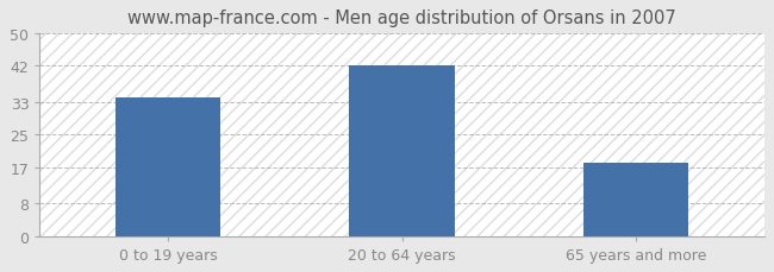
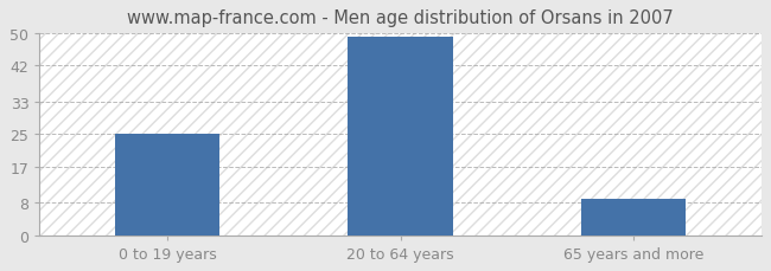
0 to 19 years: 34 -> 25
20 to 64 years: 42 -> 49
65 years and more: 18 -> 9
